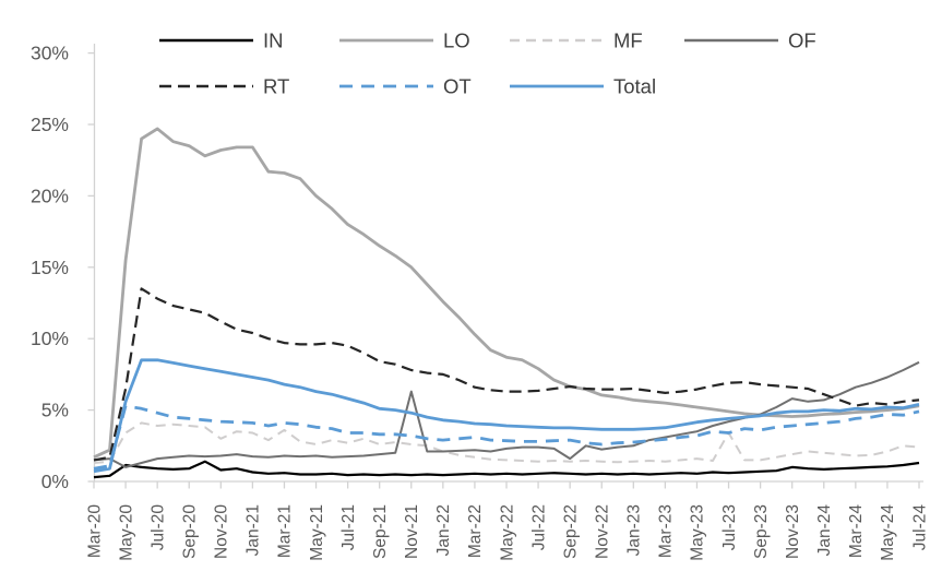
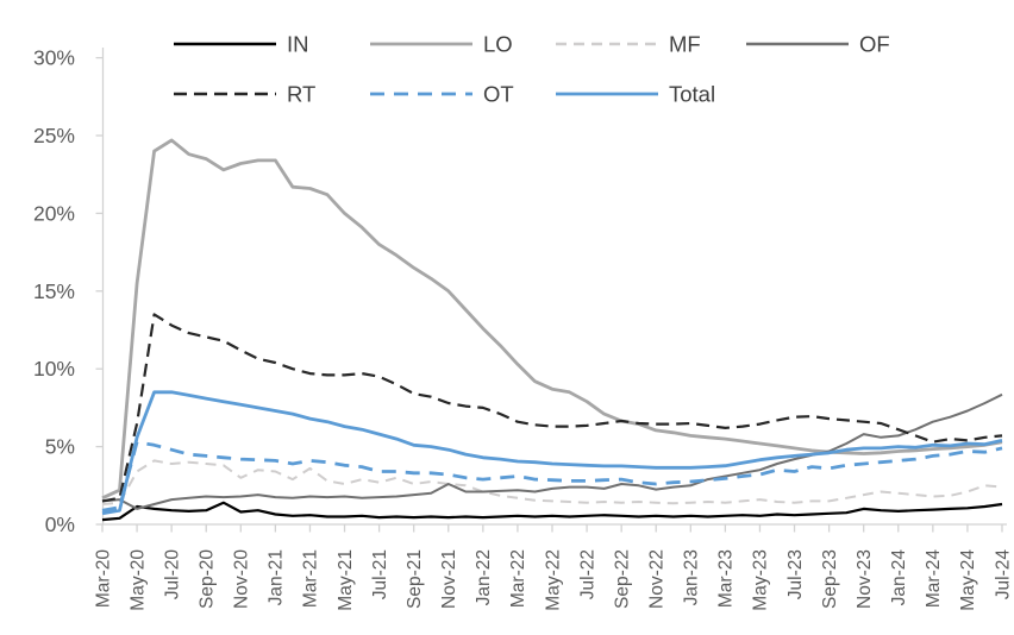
OF/Nov-21: 6.3% -> 2.6%
OF/Sep-22: 1.6% -> 2.6%
MF/Jul-23: 3.4% -> 1.4%
